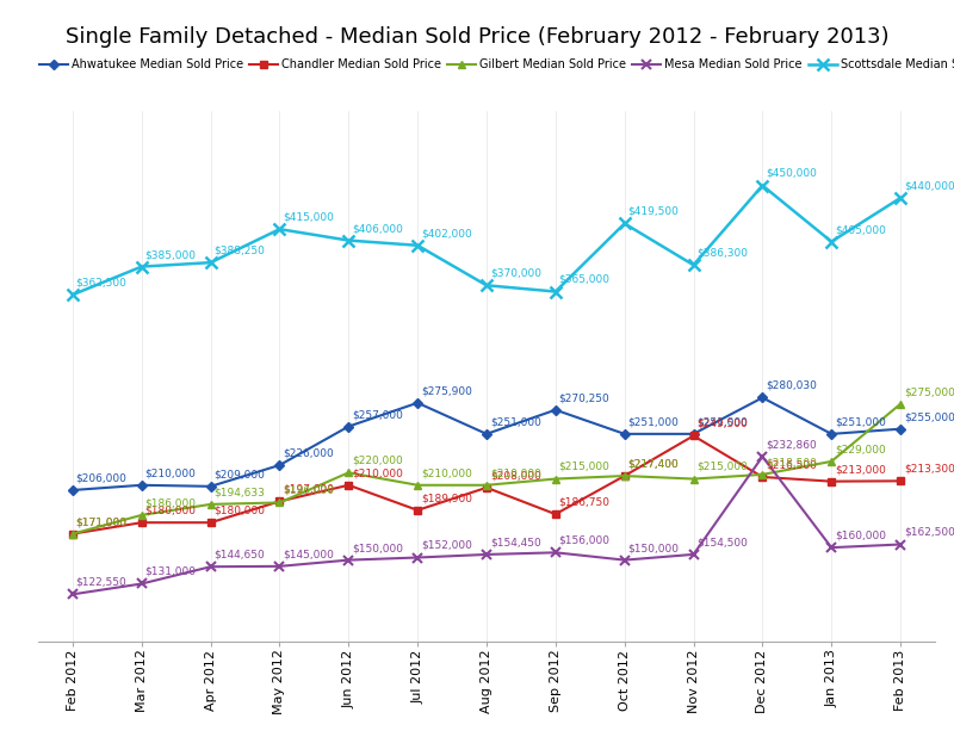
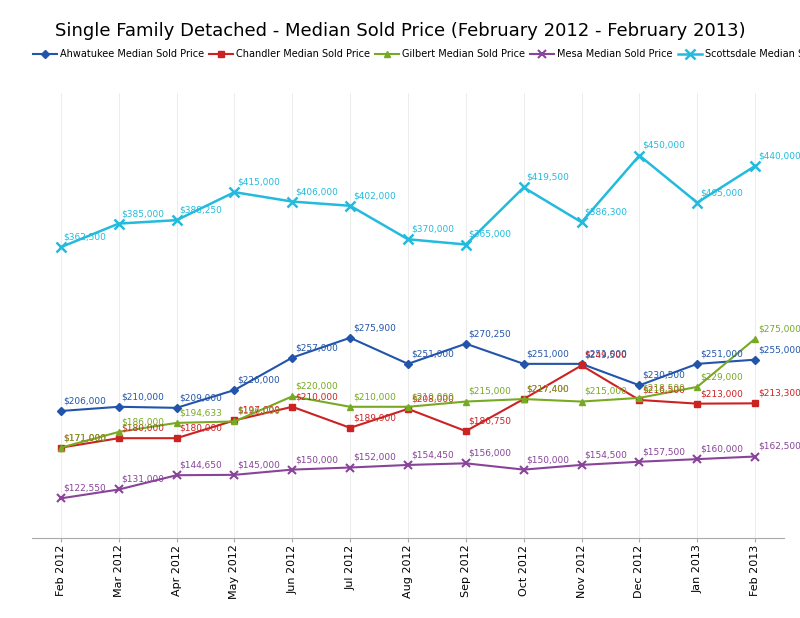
Ahwatukee Median Sold Price/Dec 2012: $280,030 -> $230,500
Mesa Median Sold Price/Dec 2012: $232,860 -> $157,500
